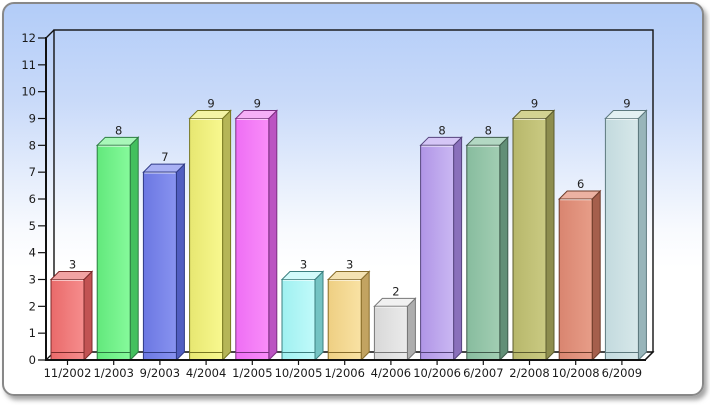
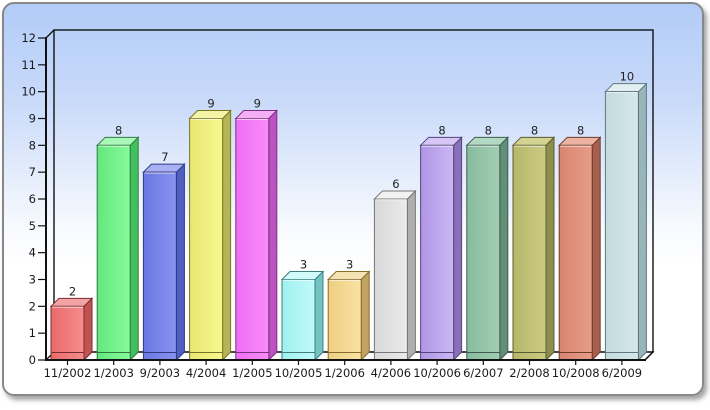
11/2002: 3 -> 2
4/2006: 2 -> 6
2/2008: 9 -> 8
10/2008: 6 -> 8
6/2009: 9 -> 10
